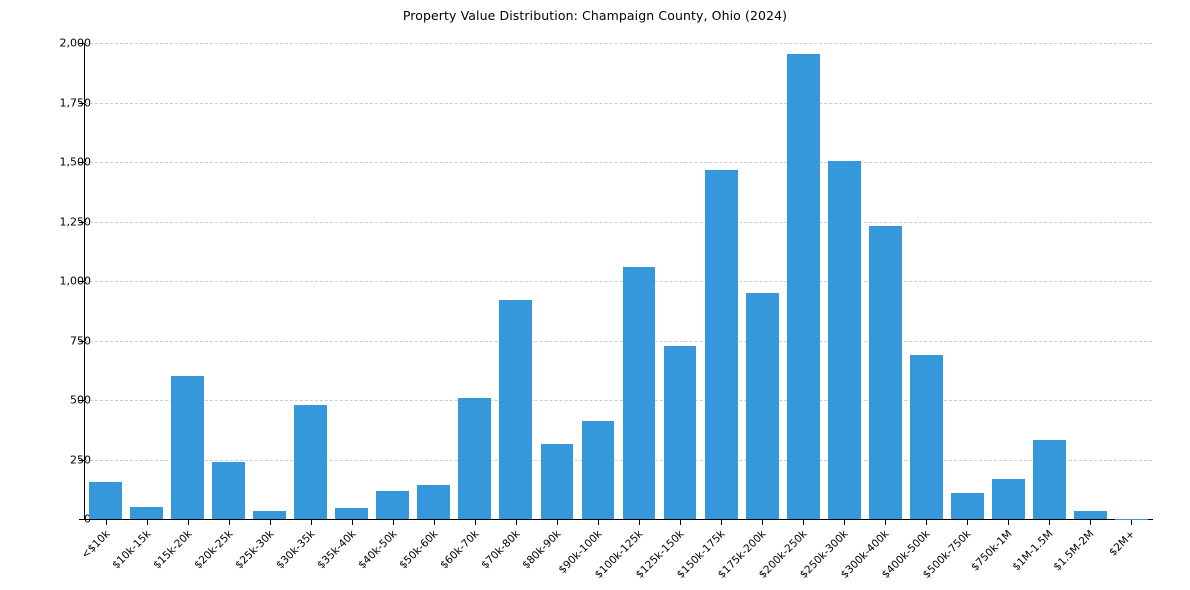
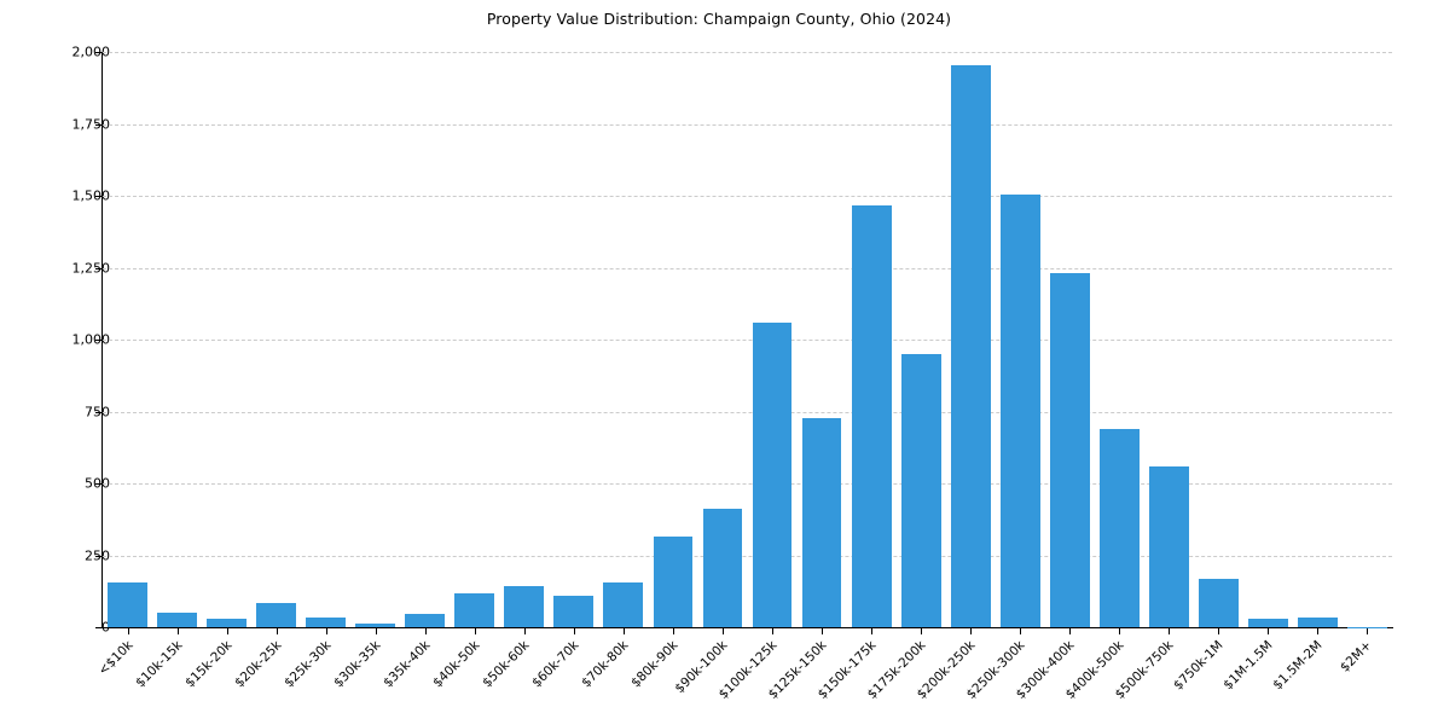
$15k-20k: 600 -> 30
$20k-25k: 240 -> 80
$30k-35k: 480 -> 10
$60k-70k: 510 -> 110
$70k-80k: 920 -> 160
$500k-750k: 110 -> 560
$1M-1.5M: 330 -> 30
